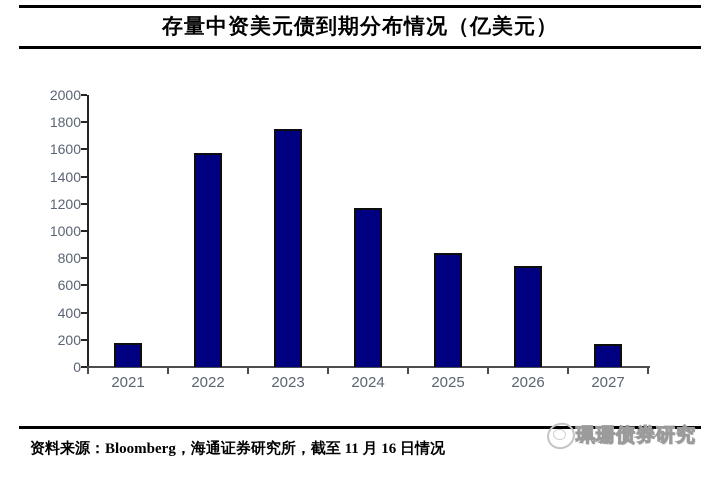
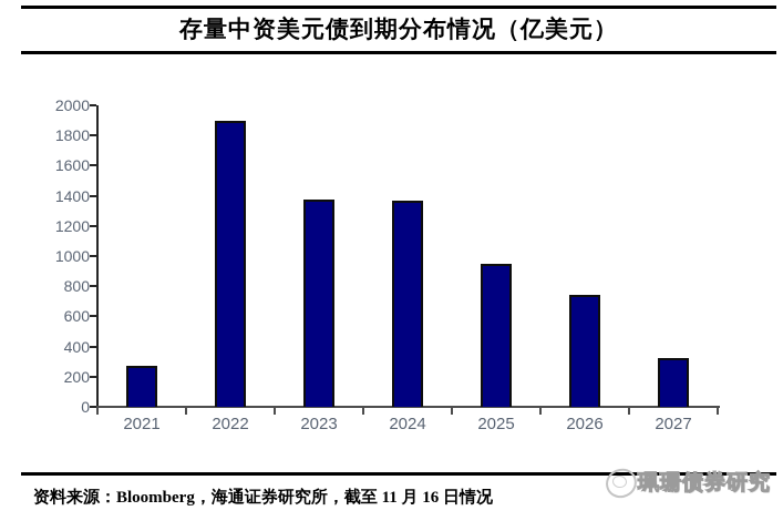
2021: 180 -> 270
2022: 1570 -> 1900
2023: 1750 -> 1380
2024: 1170 -> 1360
2025: 840 -> 950
2027: 170 -> 320
